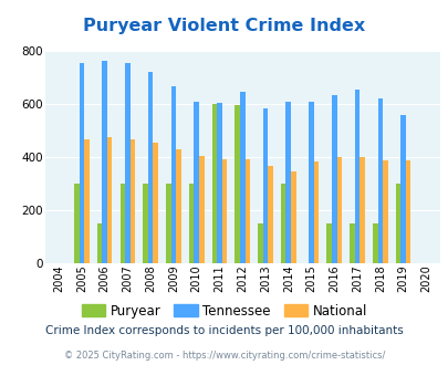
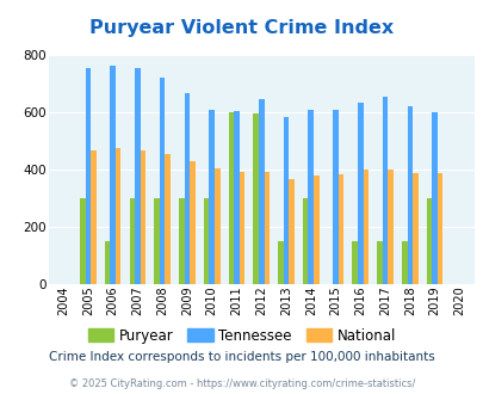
National/2014: 345 -> 378
Tennessee/2019: 560 -> 600
